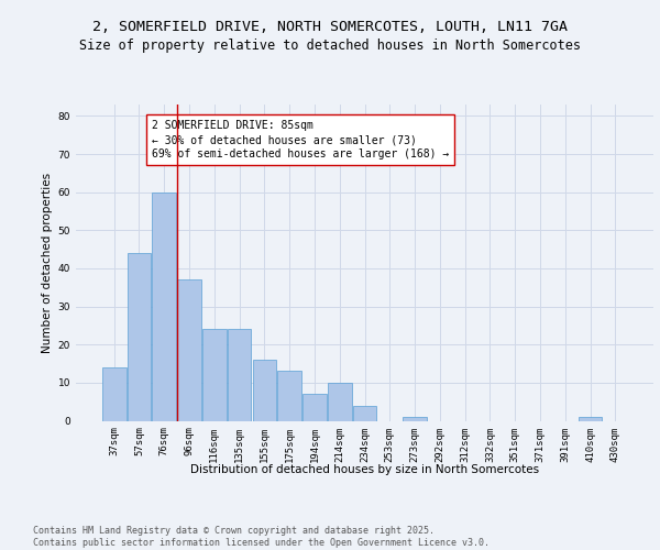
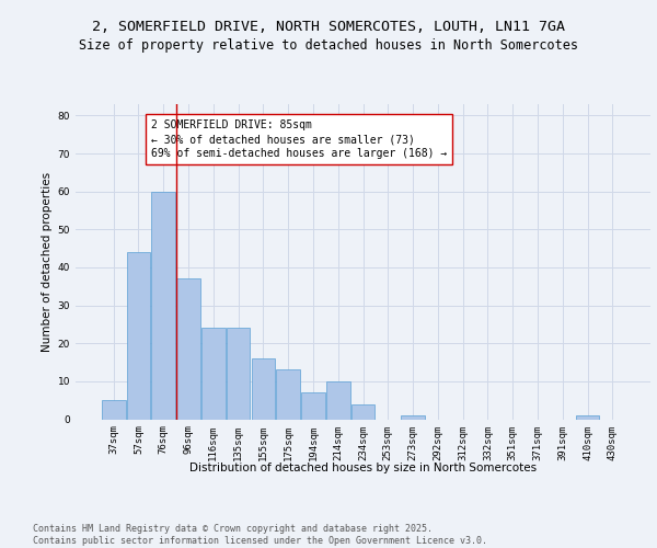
37sqm: 14 -> 5
